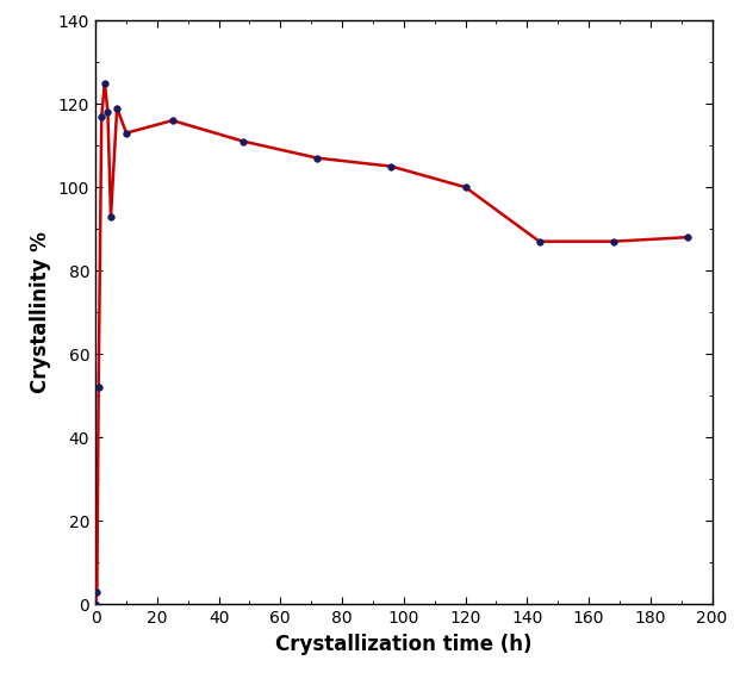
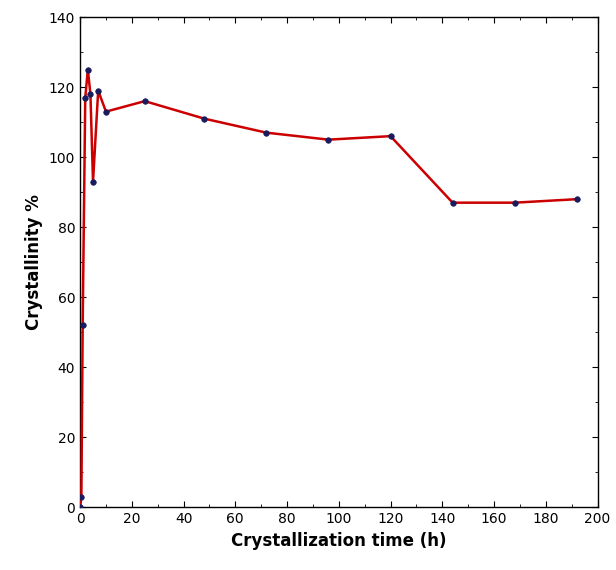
120: 100 -> 106
